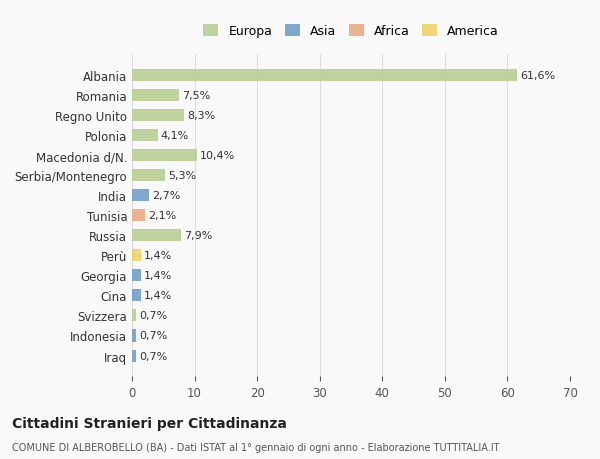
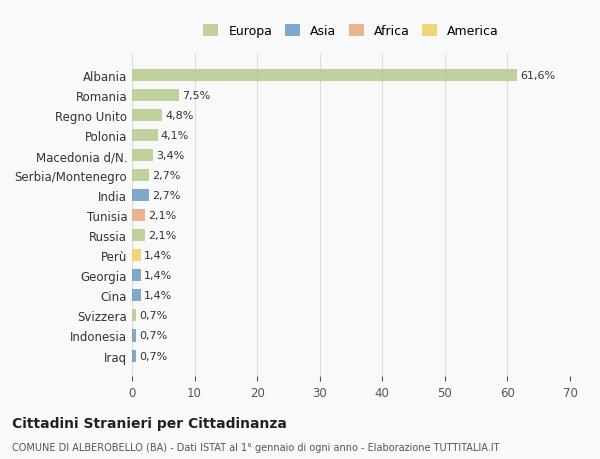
Regno Unito: 8,3% -> 4,8%
Macedonia d/N.: 10,4% -> 3,4%
Serbia/Montenegro: 5,3% -> 2,7%
Russia: 7,9% -> 2,1%
